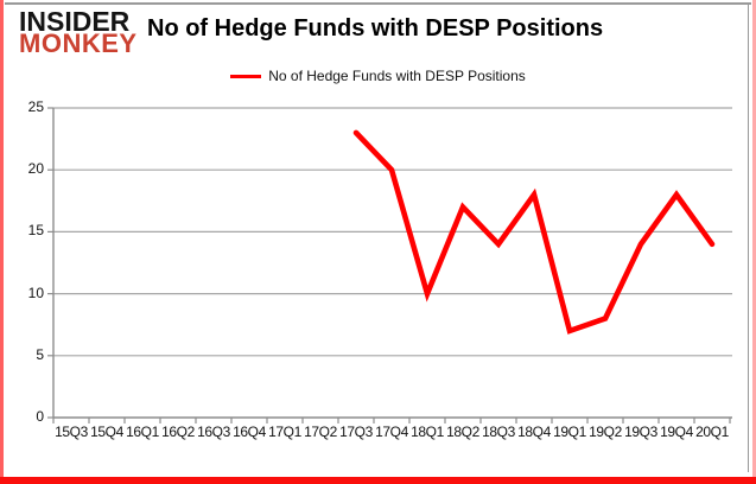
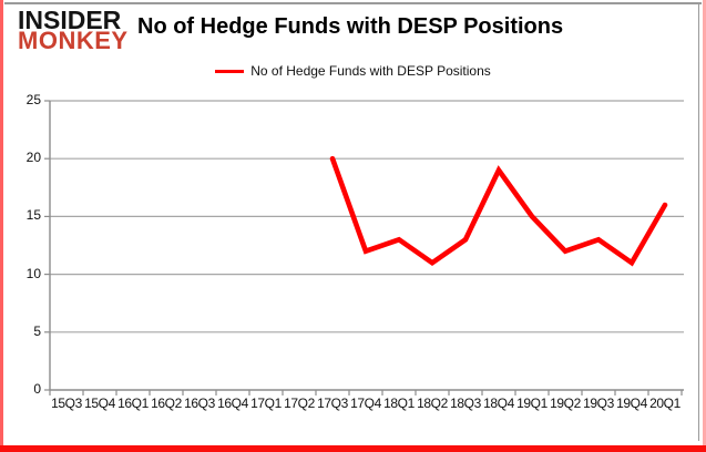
17Q3: 23 -> 20
17Q4: 20 -> 12
18Q1: 10 -> 13
18Q2: 17 -> 11
18Q3: 14 -> 13
18Q4: 18 -> 19
19Q1: 7 -> 15
19Q2: 8 -> 12
19Q3: 14 -> 13
19Q4: 18 -> 11
20Q1: 14 -> 16
